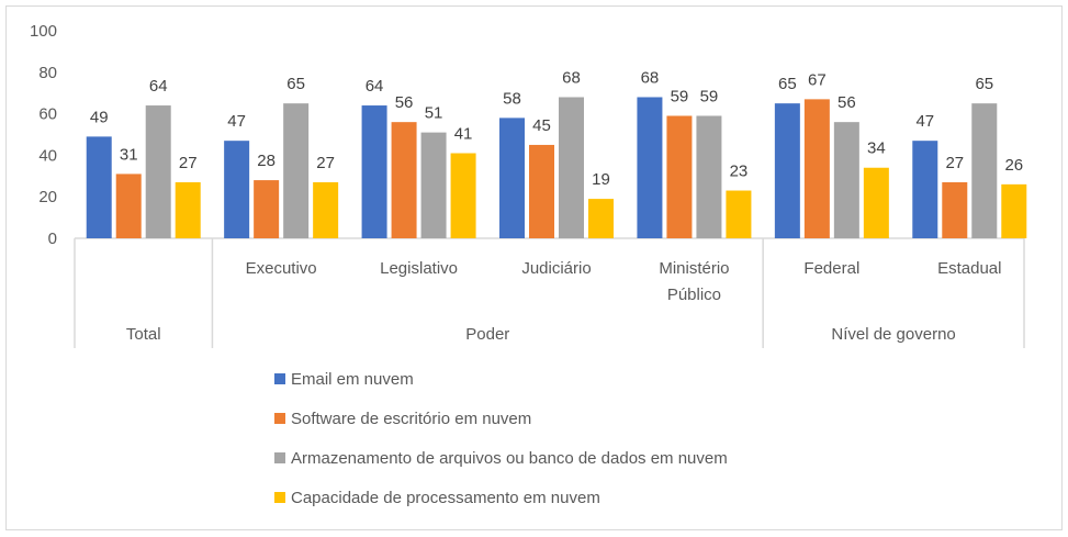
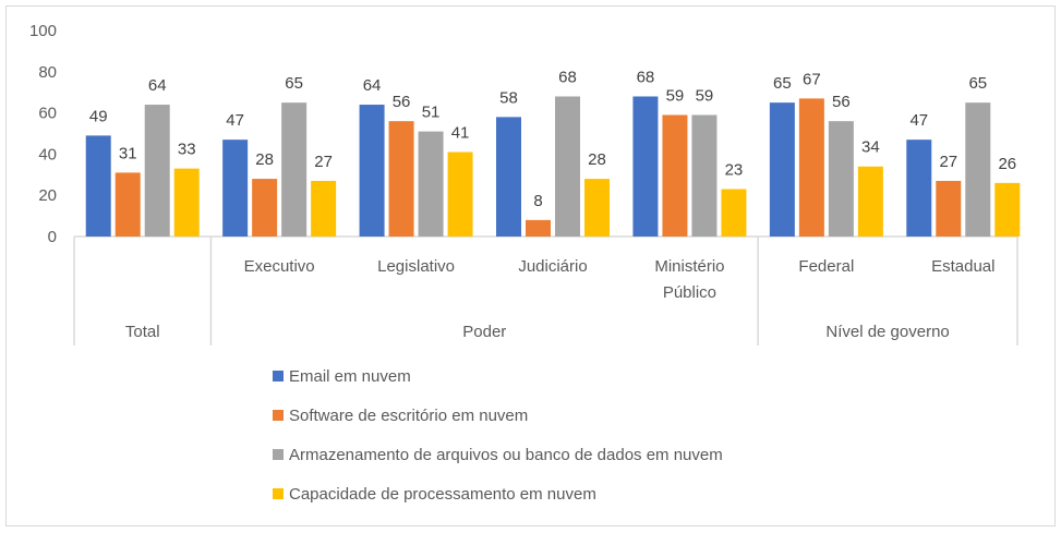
Capacidade de processamento em nuvem/Total: 27 -> 33
Software de escritório em nuvem/Judiciário: 45 -> 8
Capacidade de processamento em nuvem/Judiciário: 19 -> 28
